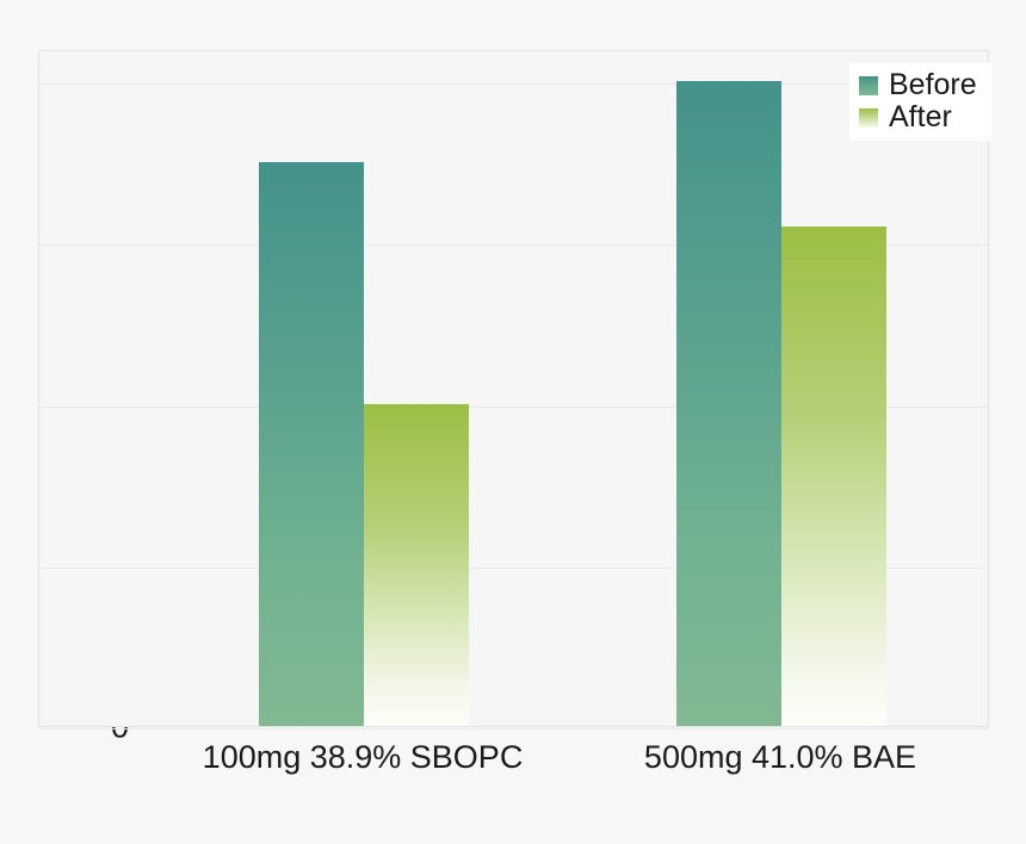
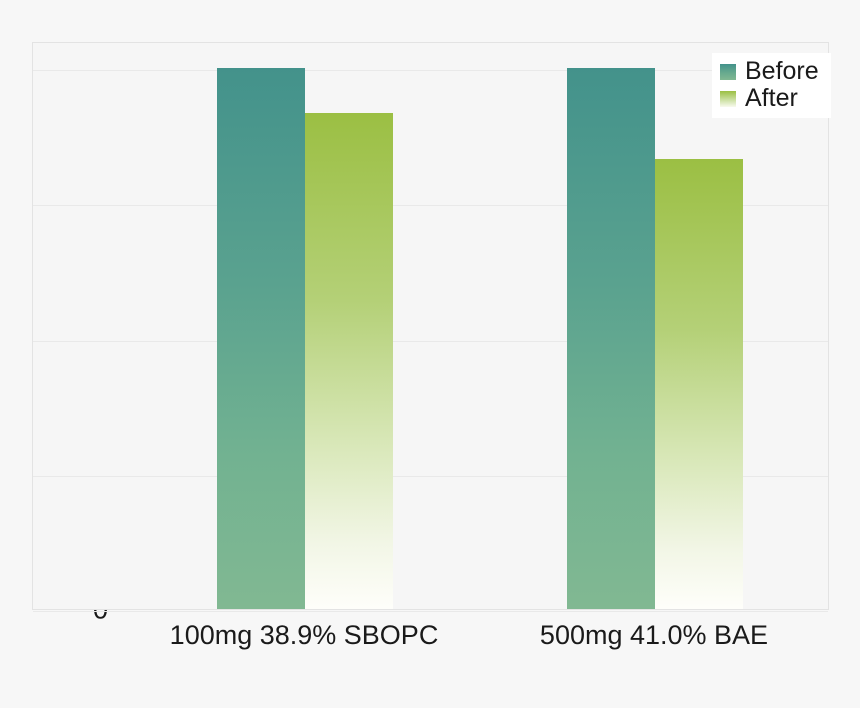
Before/100mg 38.9% SBOPC: 70 -> 80
After/100mg 38.9% SBOPC: 40 -> 73
After/500mg 41.0% BAE: 62 -> 66
